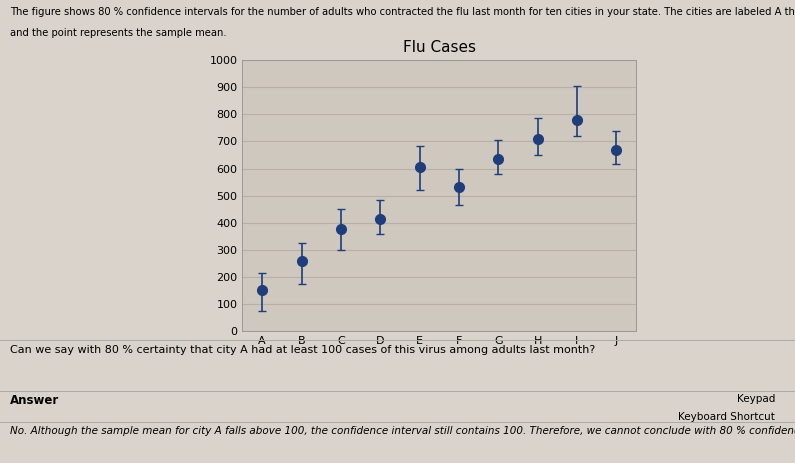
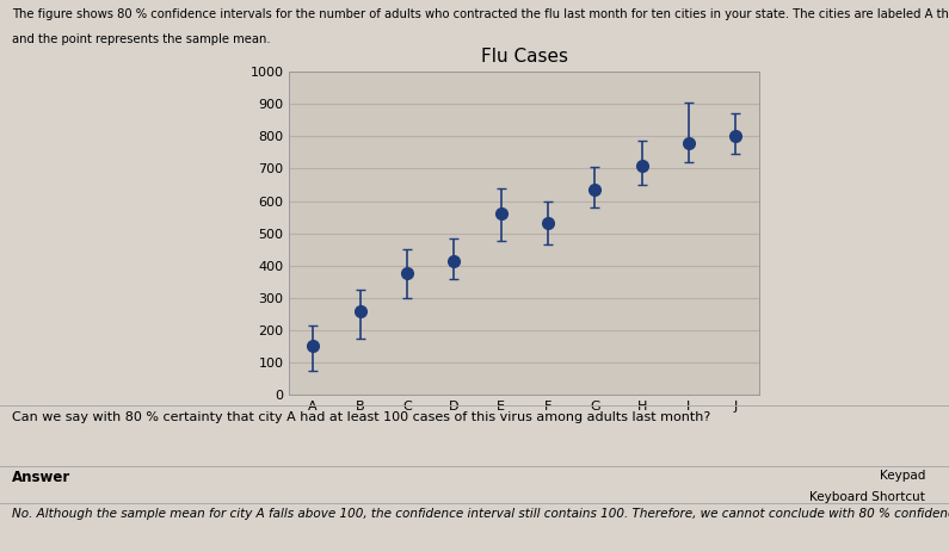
E: 605 -> 560
J: 670 -> 800
